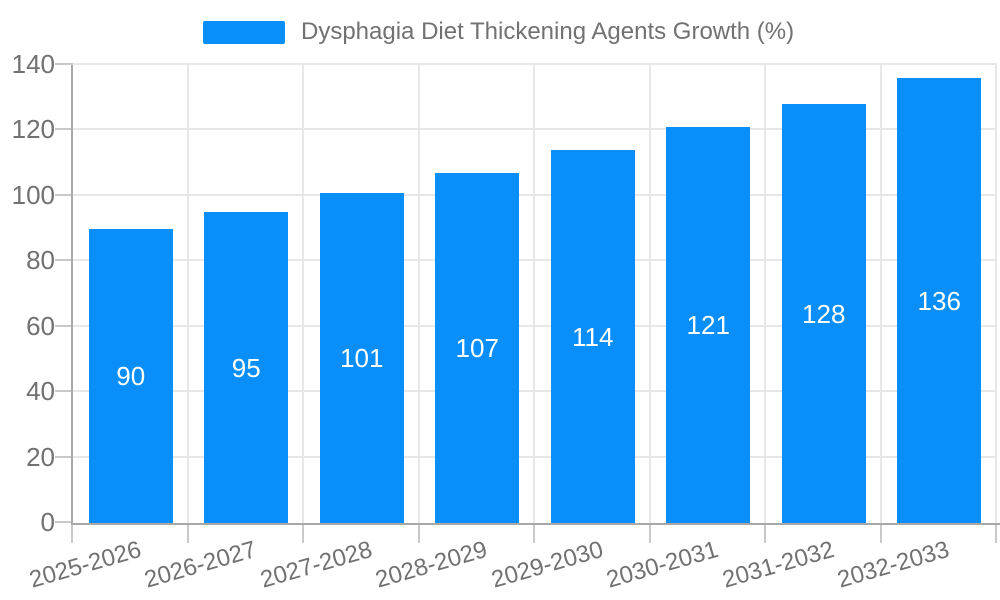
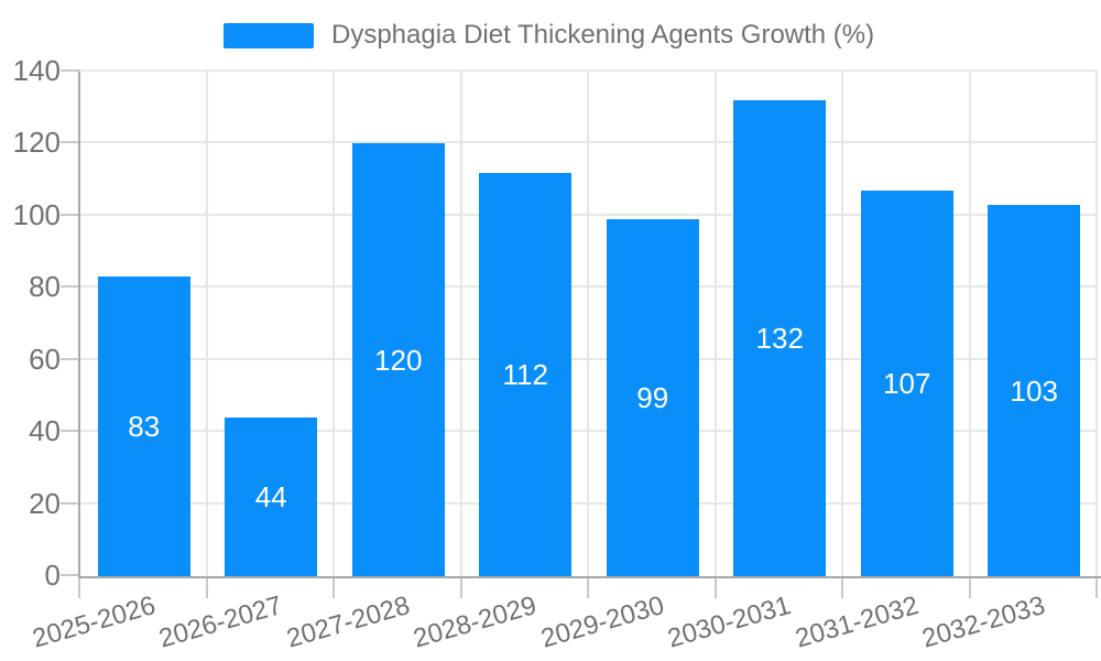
2025-2026: 90 -> 83
2026-2027: 95 -> 44
2027-2028: 101 -> 120
2028-2029: 107 -> 112
2029-2030: 114 -> 99
2030-2031: 121 -> 132
2031-2032: 128 -> 107
2032-2033: 136 -> 103
